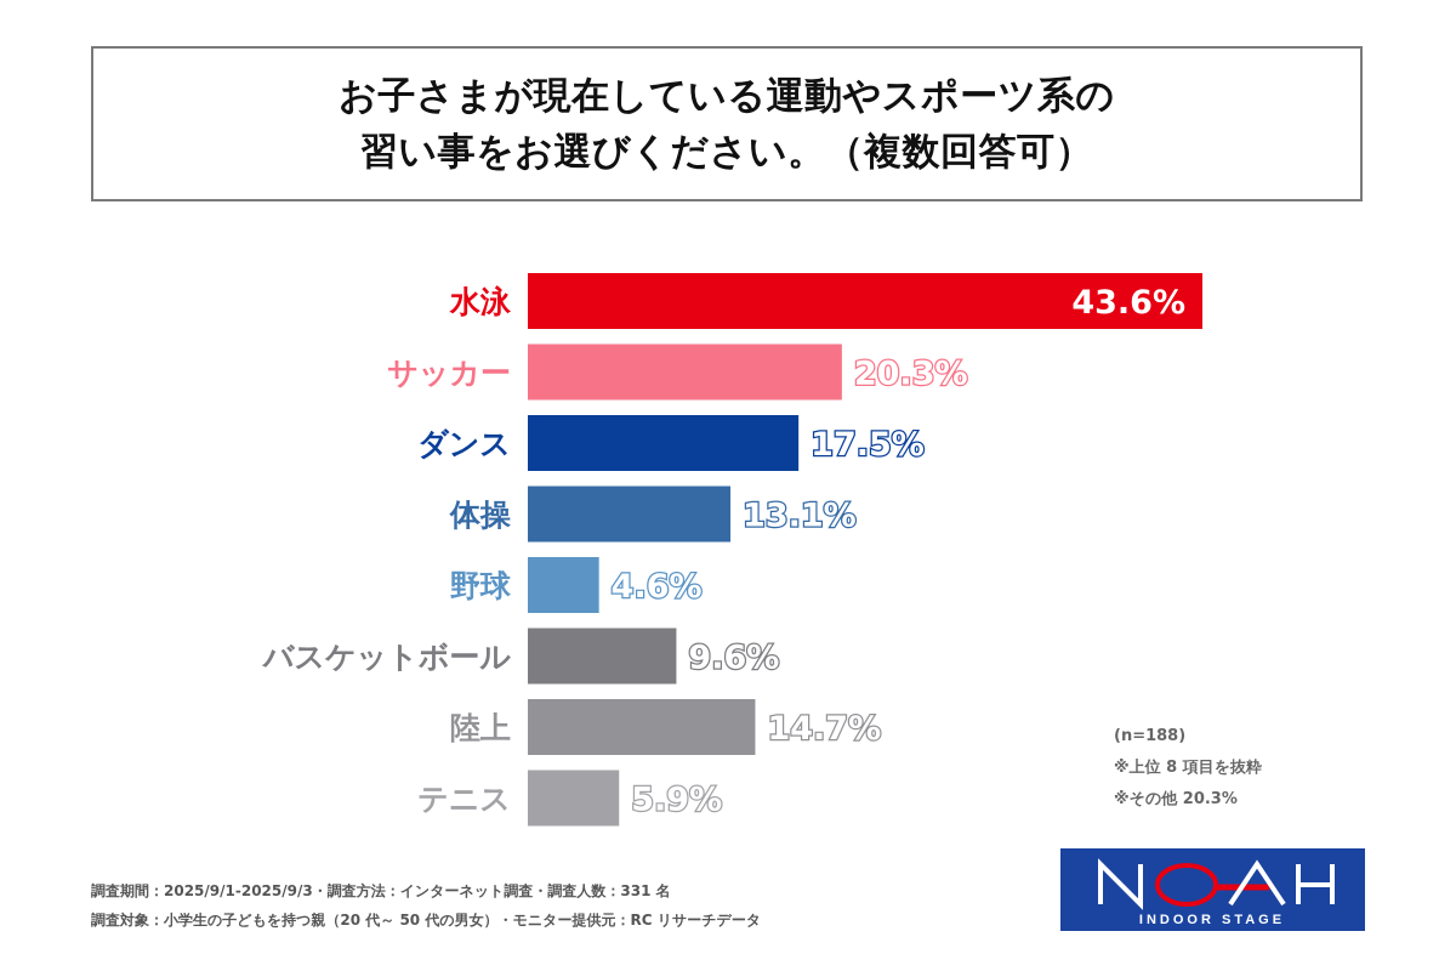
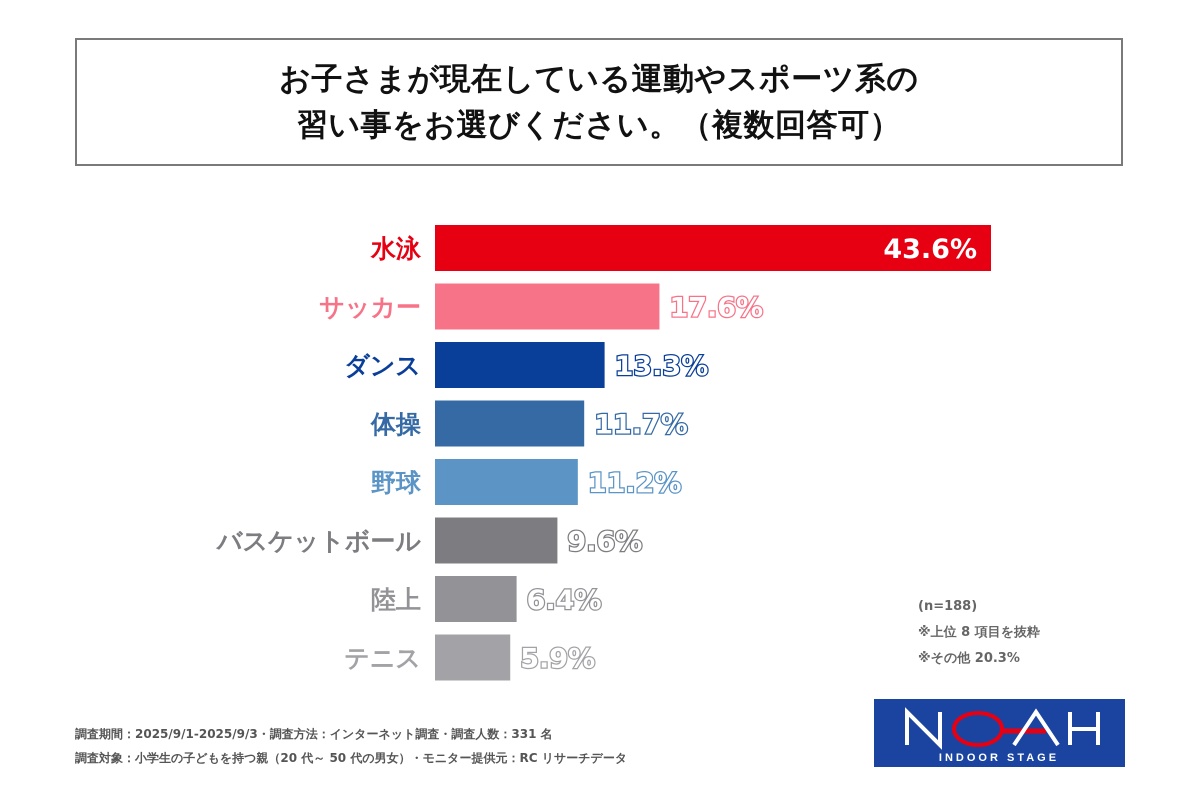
サッカー: 20.3% -> 17.6%
ダンス: 17.5% -> 13.3%
体操: 13.1% -> 11.7%
野球: 4.6% -> 11.2%
陸上: 14.7% -> 6.4%
